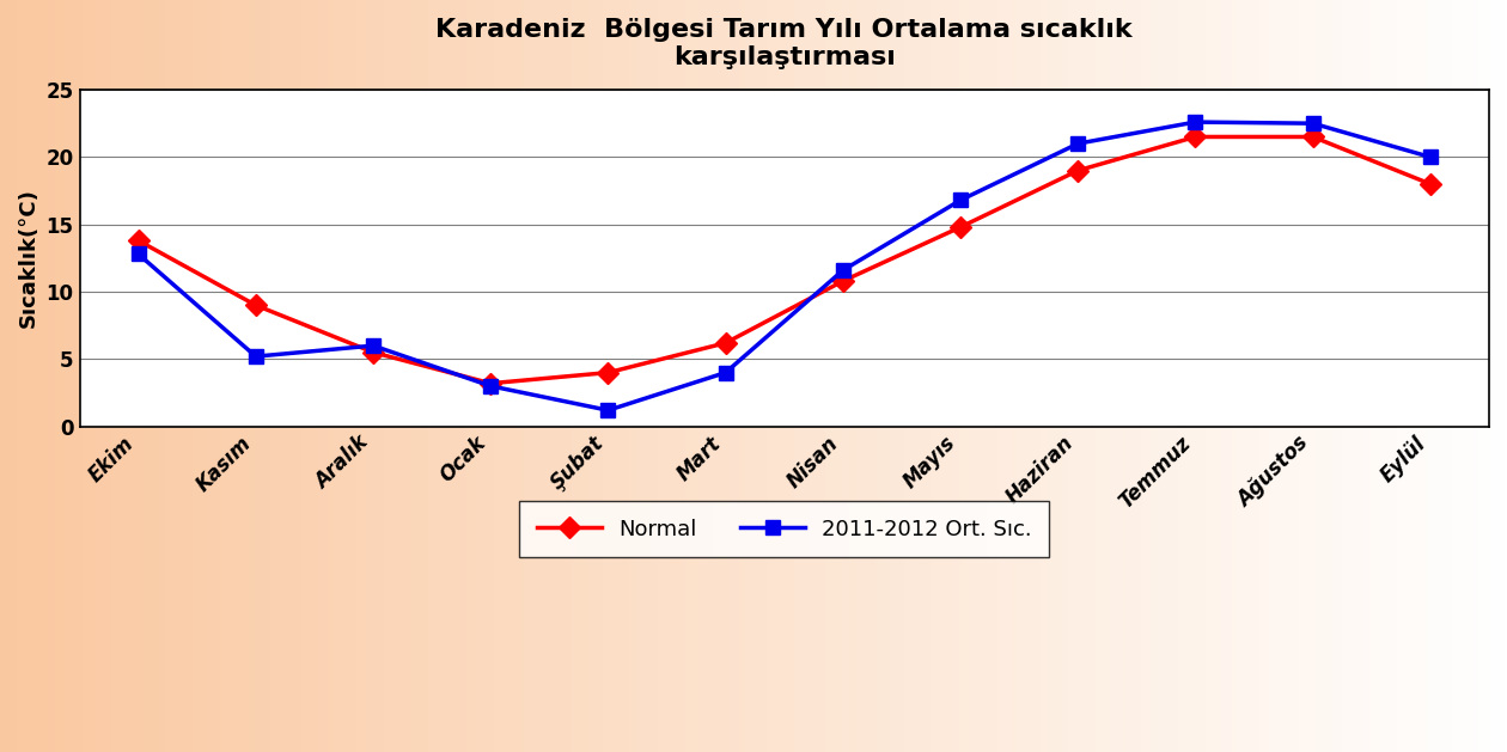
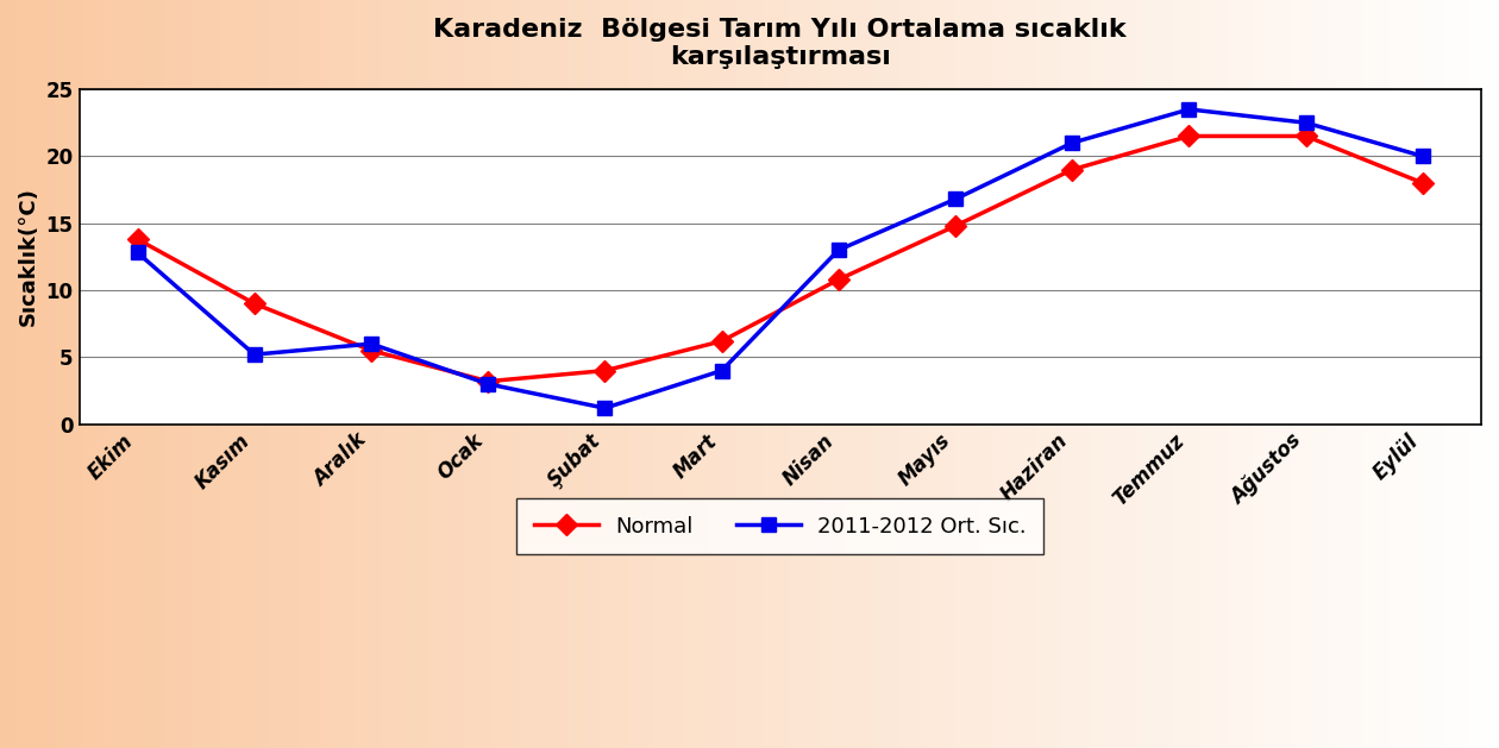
2011-2012 Ort. Sıc./Nisan: 11.6 -> 13.0
2011-2012 Ort. Sıc./Temmuz: 22.6 -> 23.5
